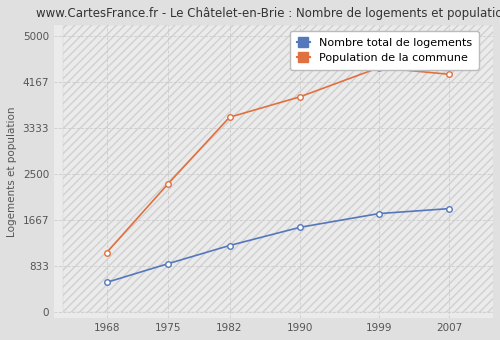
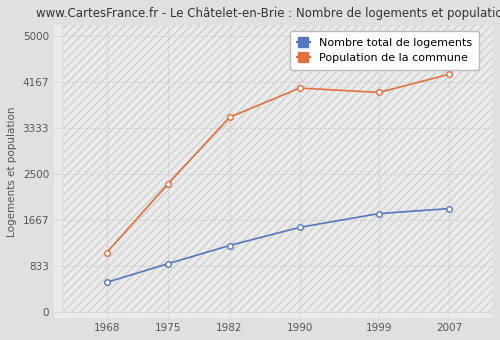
Population de la commune/1990: 3900 -> 4060
Population de la commune/1999: 4430 -> 3980
